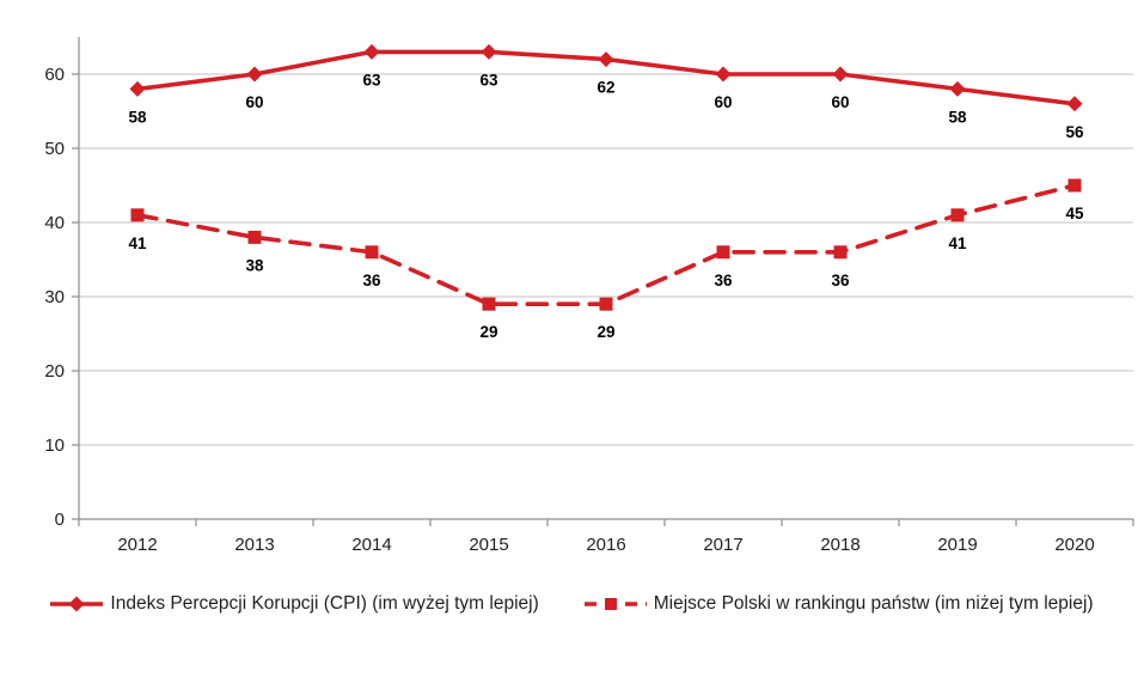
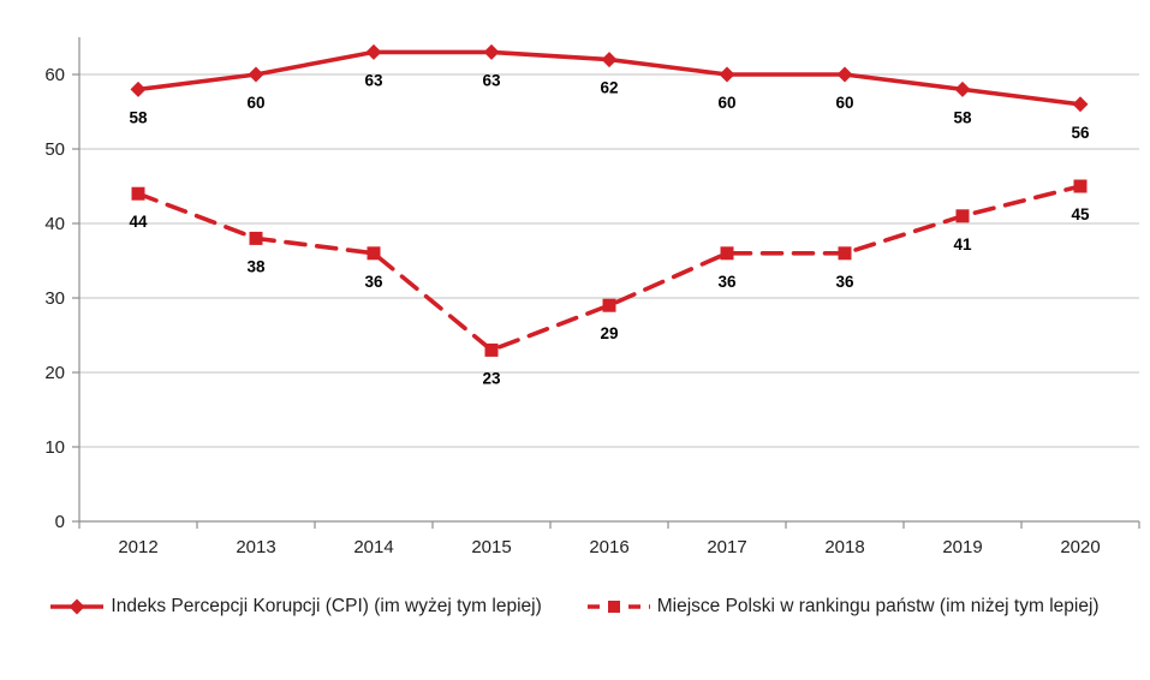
Miejsce Polski w rankingu państw (im niżej tym lepiej)/2012: 41 -> 44
Miejsce Polski w rankingu państw (im niżej tym lepiej)/2015: 29 -> 23
